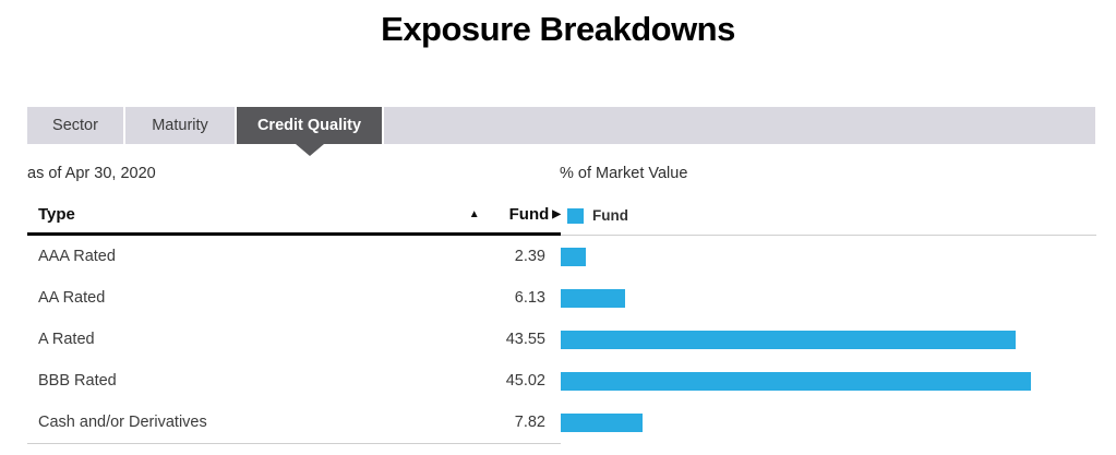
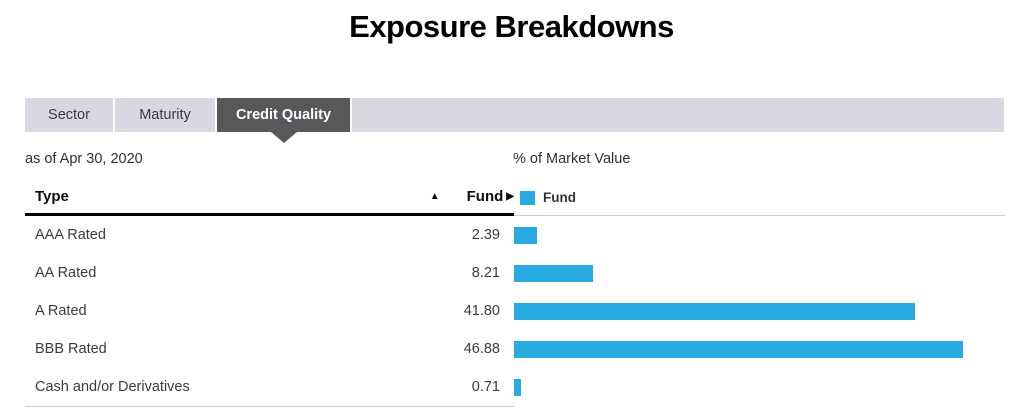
AA Rated: 6.13 -> 8.21
A Rated: 43.55 -> 41.80
BBB Rated: 45.02 -> 46.88
Cash and/or Derivatives: 7.82 -> 0.71
